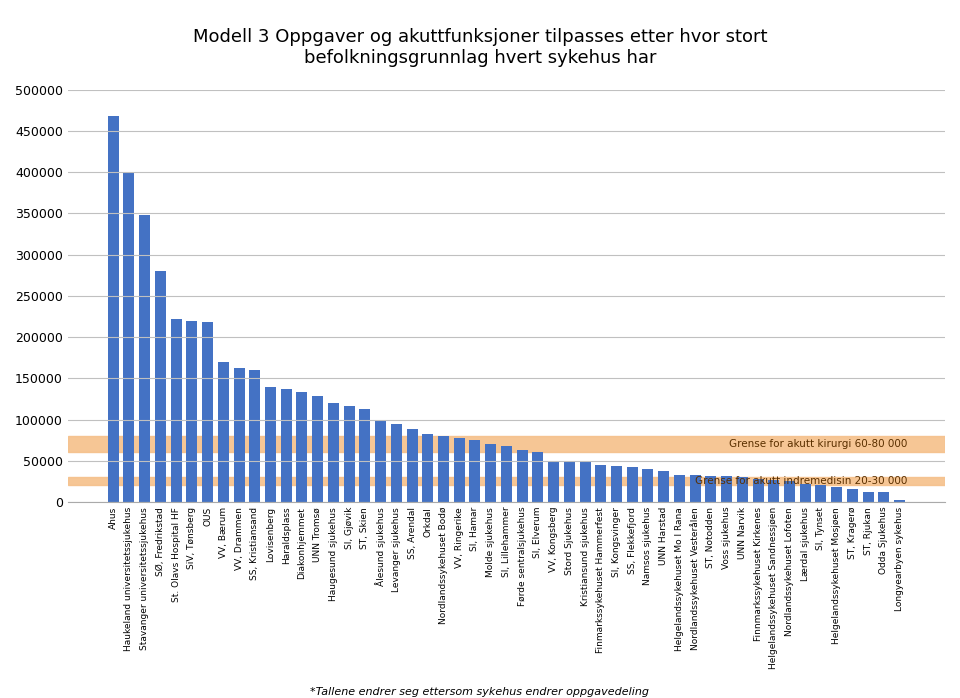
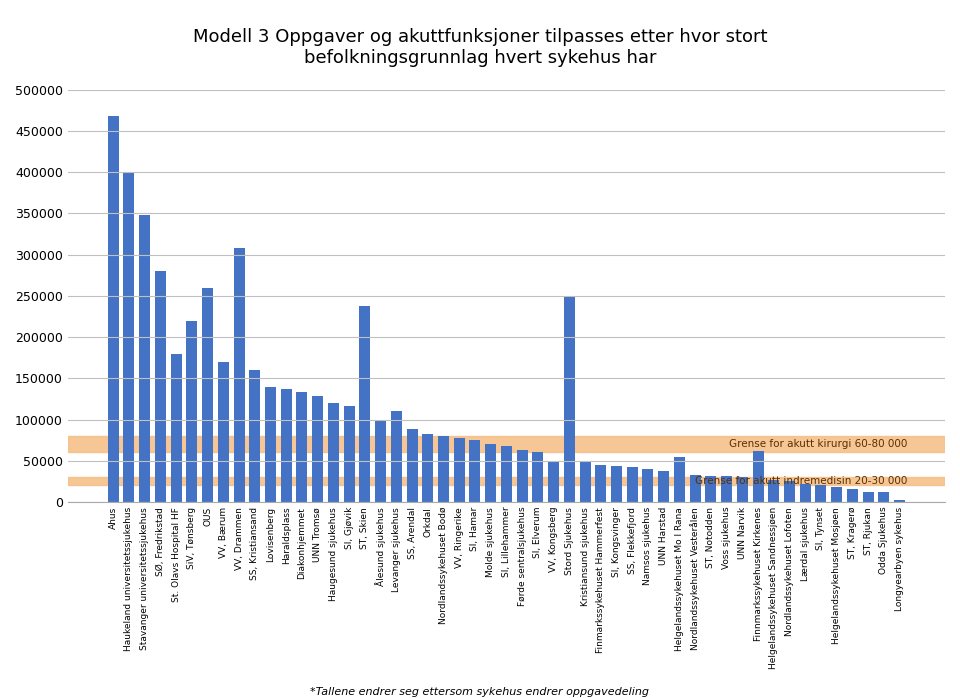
St. Olavs Hospital HF: 222000 -> 180000
OUS: 218000 -> 260000
VV, Drammen: 163000 -> 308000
ST, Skien: 113000 -> 238000
Levanger sjukehus: 95000 -> 110000
Stord Sjukehus: 50000 -> 250000
Helgelandssykehuset Mo I Rana: 33000 -> 54000
Finnmarkssykehuset Kirkenes: 28000 -> 62000
